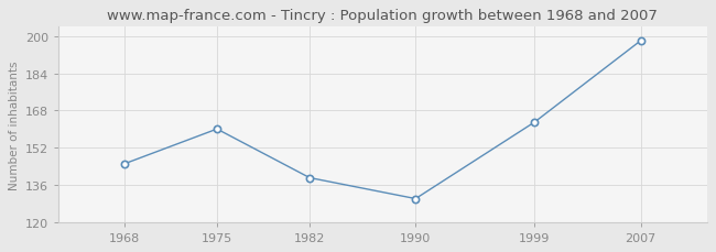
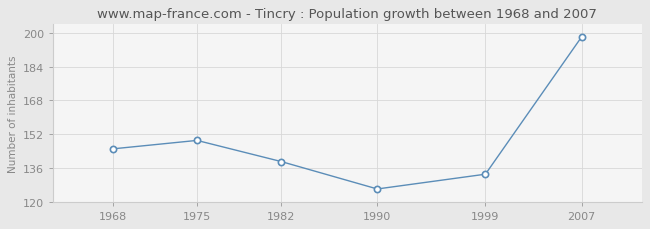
1975: 160 -> 149
1990: 130 -> 126
1999: 163 -> 133
